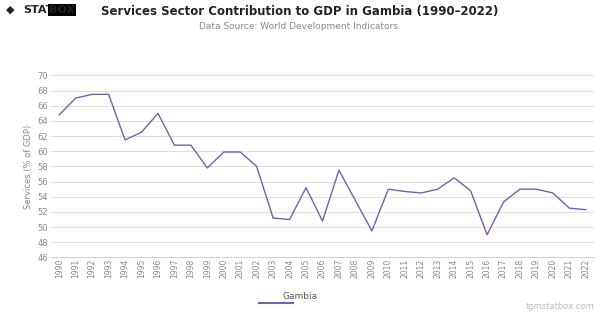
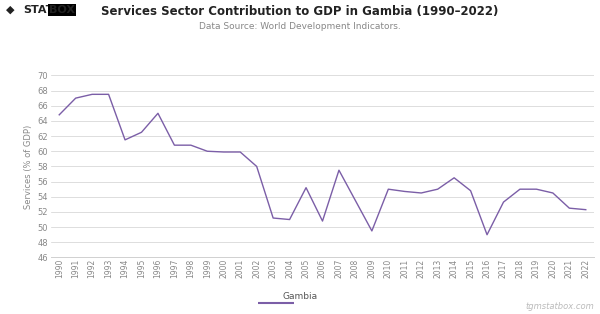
1999: 57.8 -> 60.0
